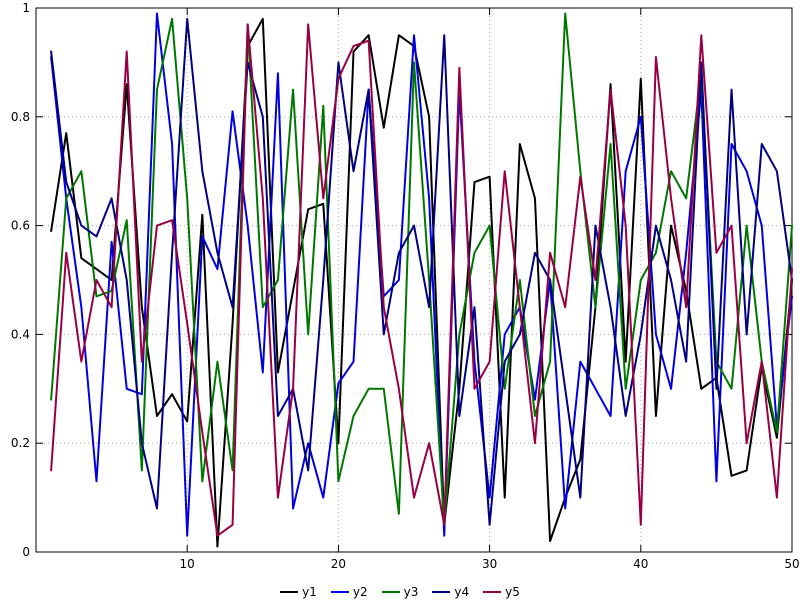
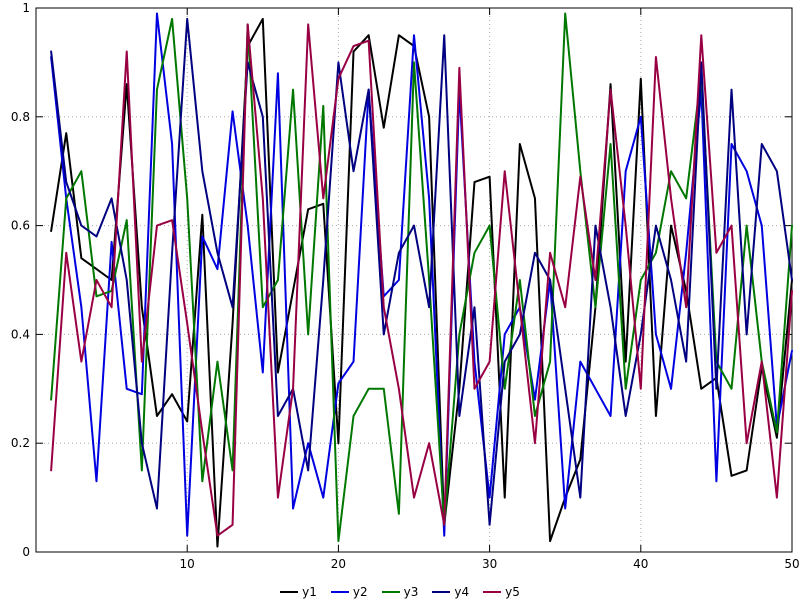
y3/20: 0.13 -> 0.02
y5/40: 0.05 -> 0.30
y2/50: 0.47 -> 0.37
y5/50: 0.52 -> 0.48
